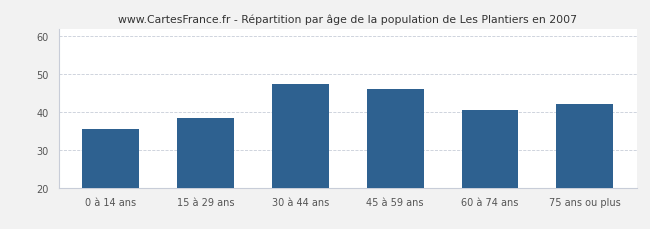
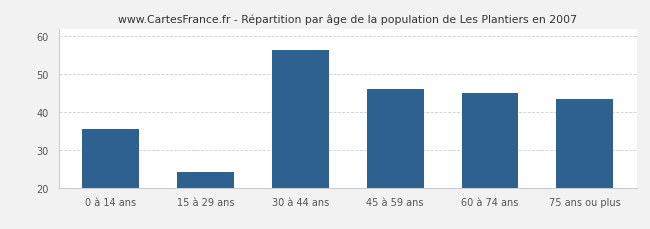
15 à 29 ans: 38.5 -> 24.0
30 à 44 ans: 47.5 -> 56.5
60 à 74 ans: 40.5 -> 45.0
75 ans ou plus: 42.0 -> 43.5
